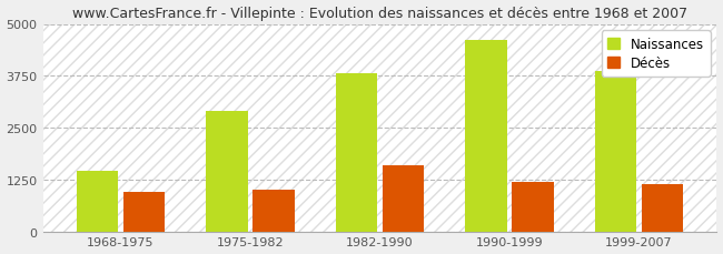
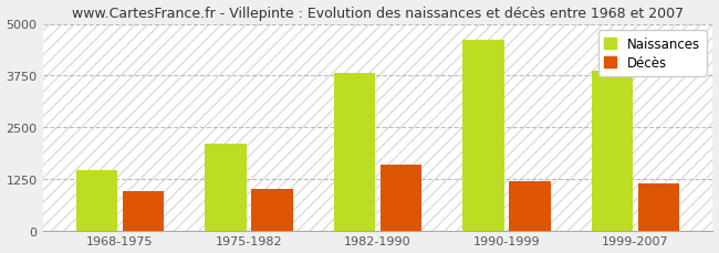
Naissances/1975-1982: 2900 -> 2100
